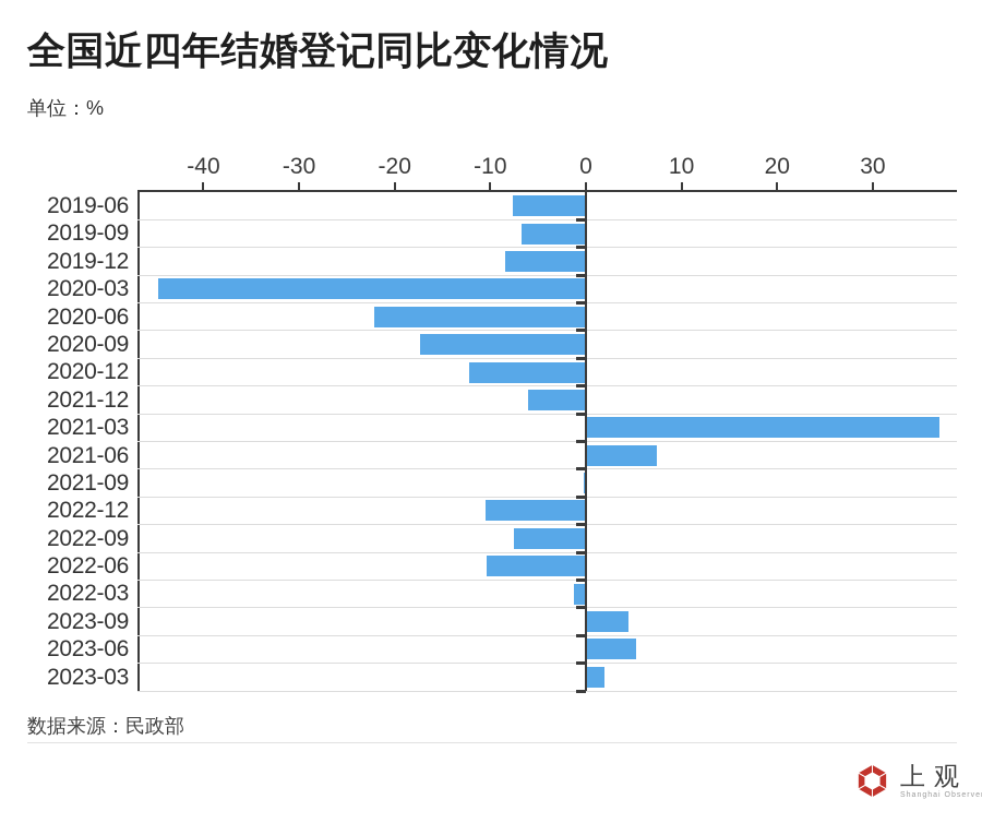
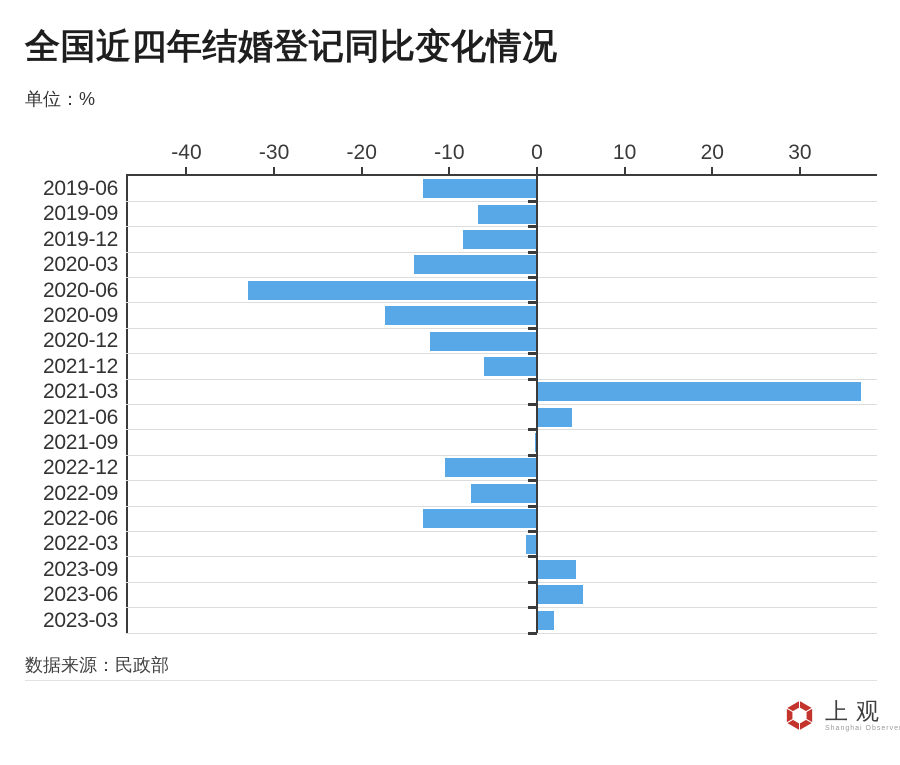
2019-06: -8 -> -13
2020-03: -45 -> -14
2020-06: -22 -> -33
2021-06: 7 -> 4
2022-06: -10 -> -13
